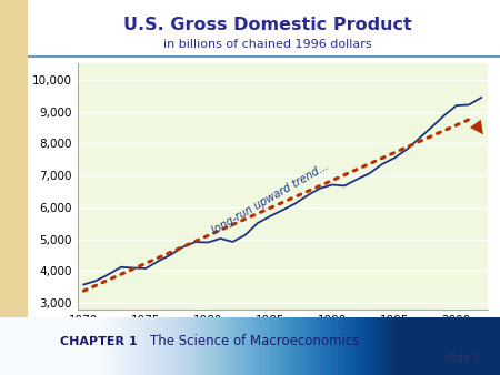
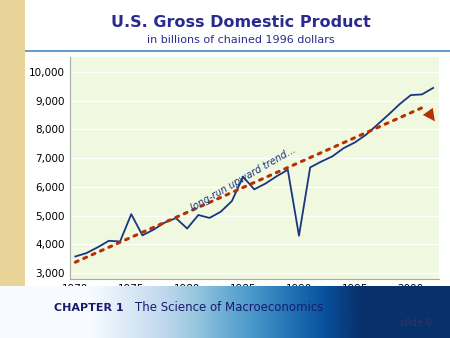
1975: 4,080 -> 5,050
1980: 4,900 -> 4,550
1985: 5,720 -> 6,350
1990: 6,710 -> 4,300
